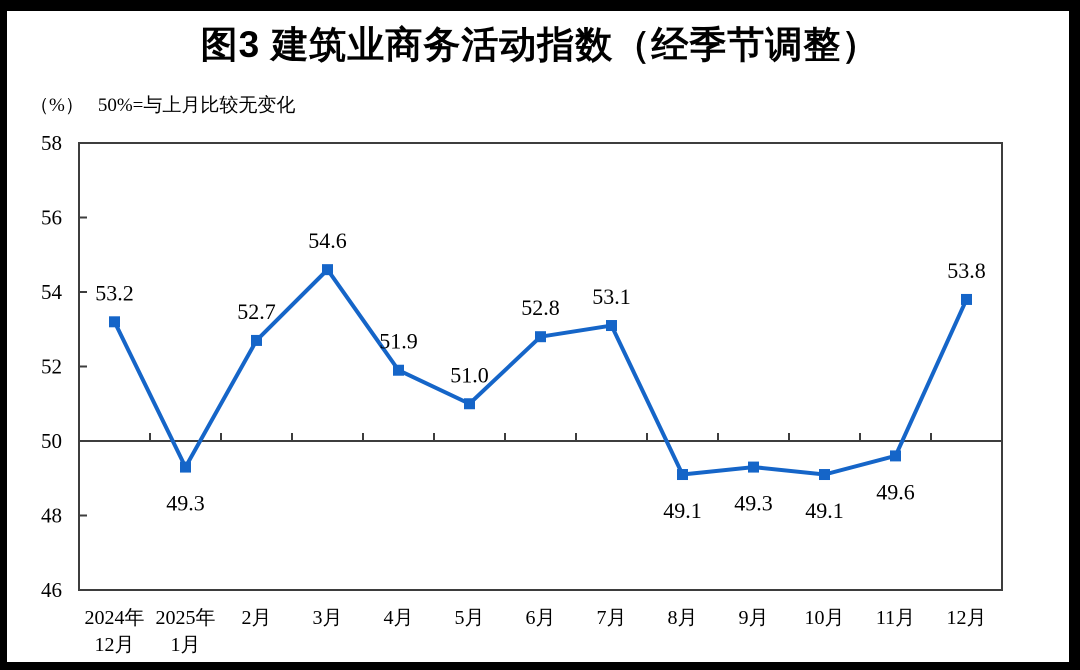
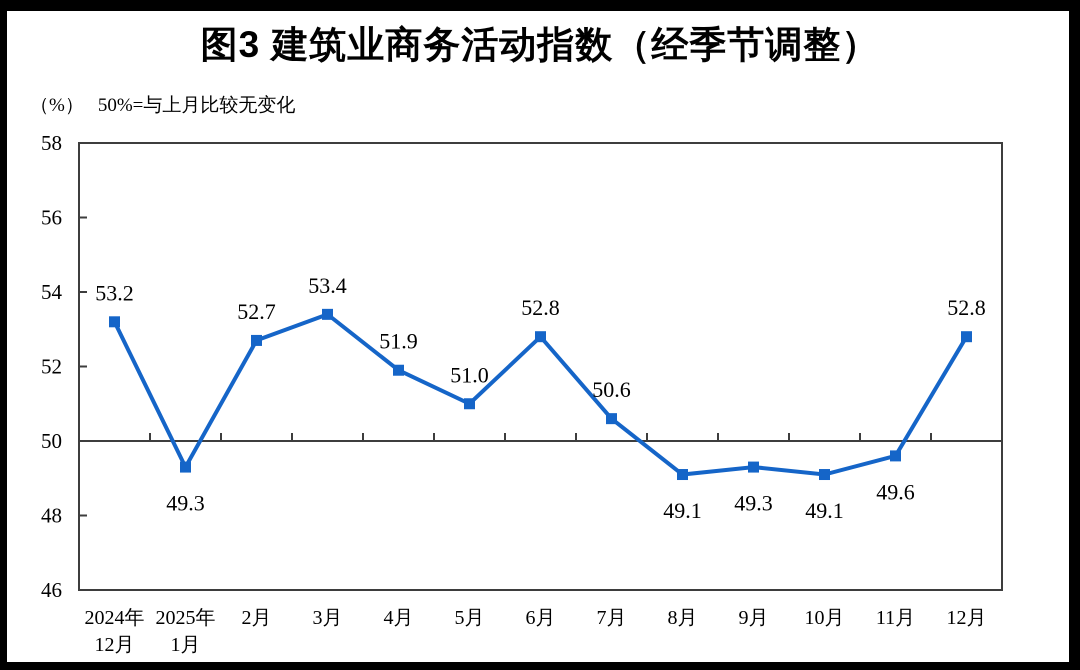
3月: 54.6 -> 53.4
7月: 53.1 -> 50.6
12月: 53.8 -> 52.8
